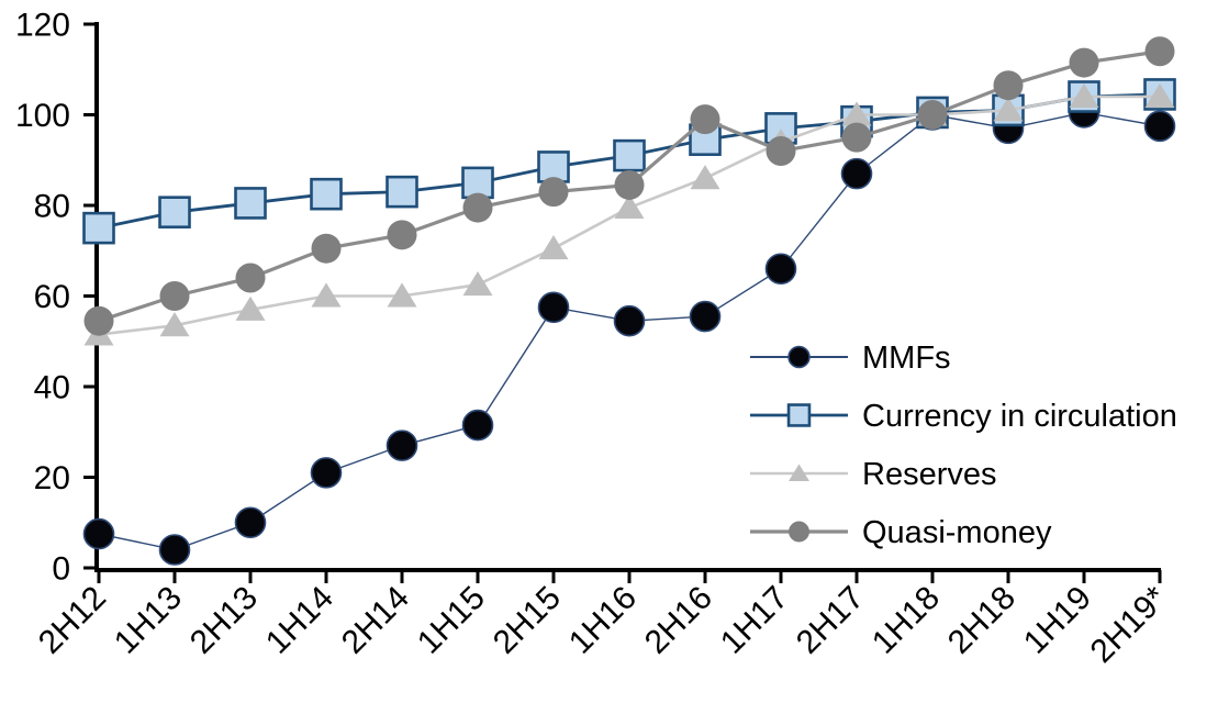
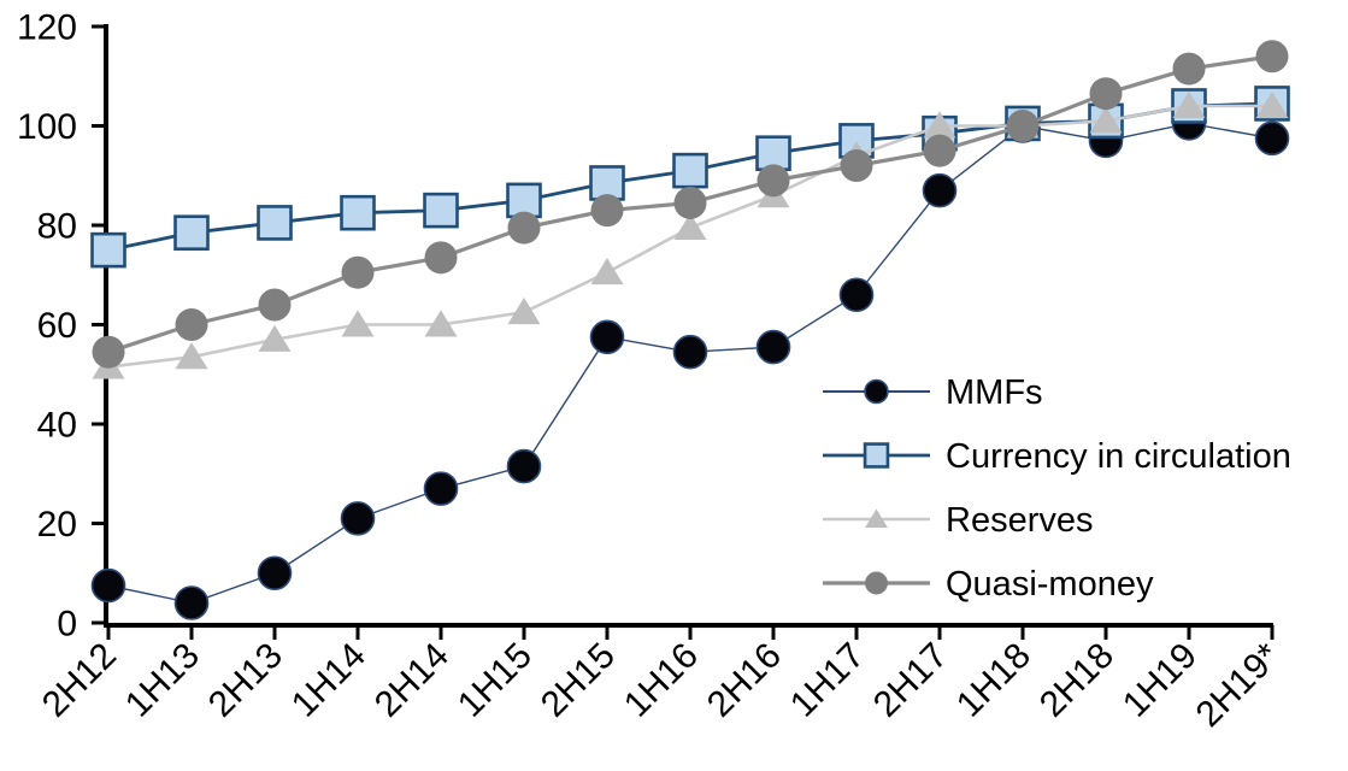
Quasi-money/2H16: 99 -> 89
